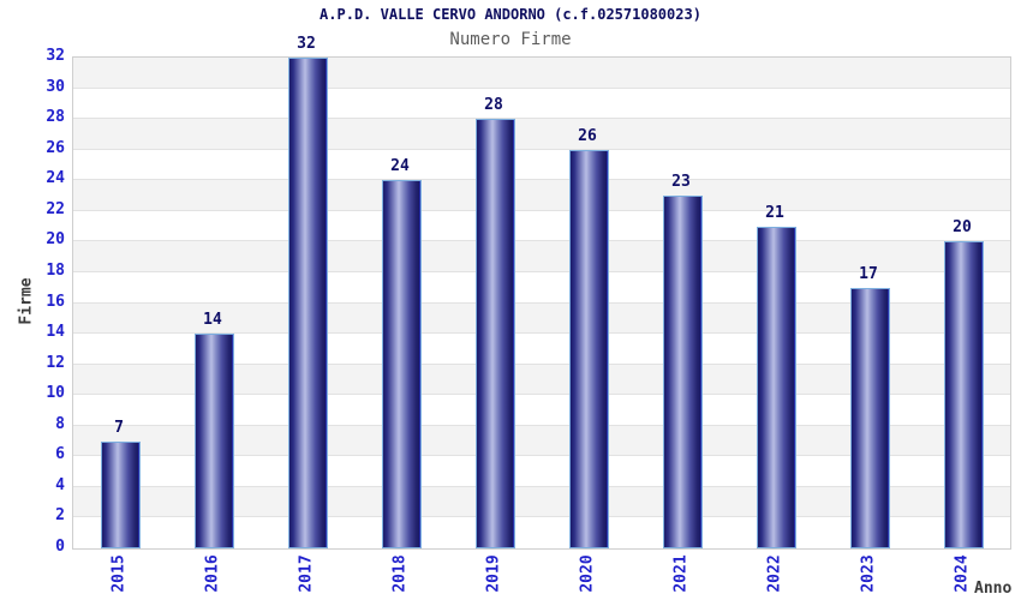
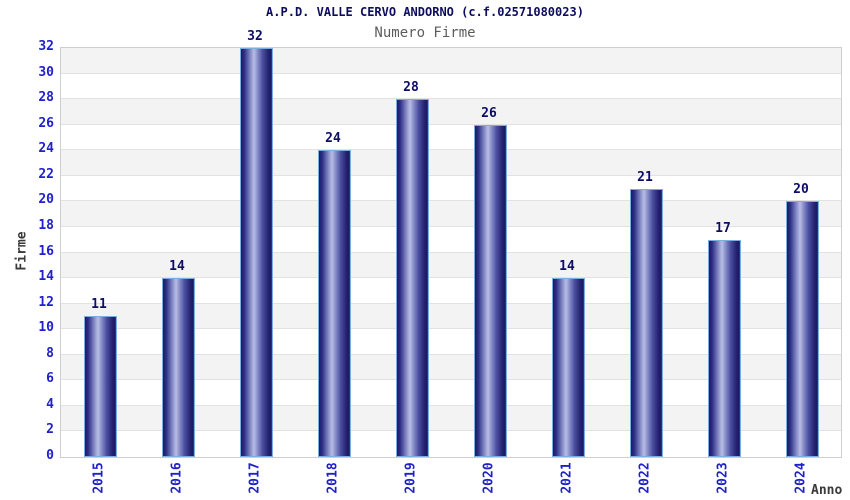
2015: 7 -> 11
2021: 23 -> 14
